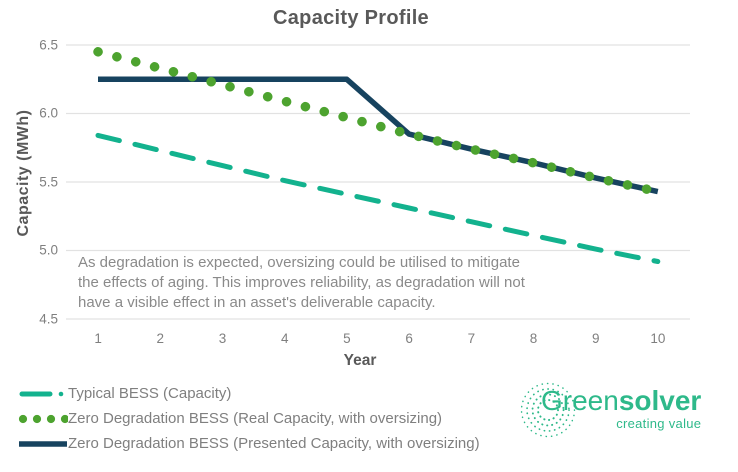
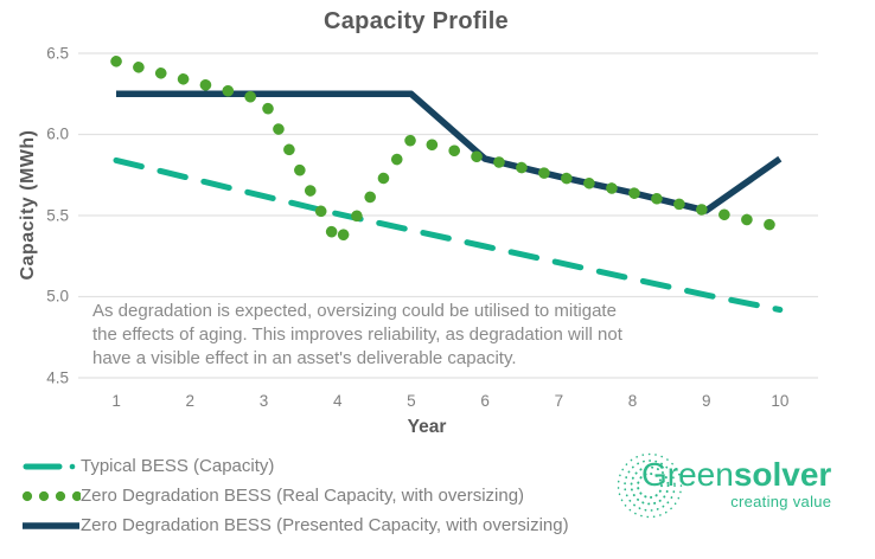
Zero Degradation BESS (Real Capacity, with oversizing)/4: 6.09 -> 5.33
Zero Degradation BESS (Presented Capacity, with oversizing)/10: 5.43 -> 5.85
